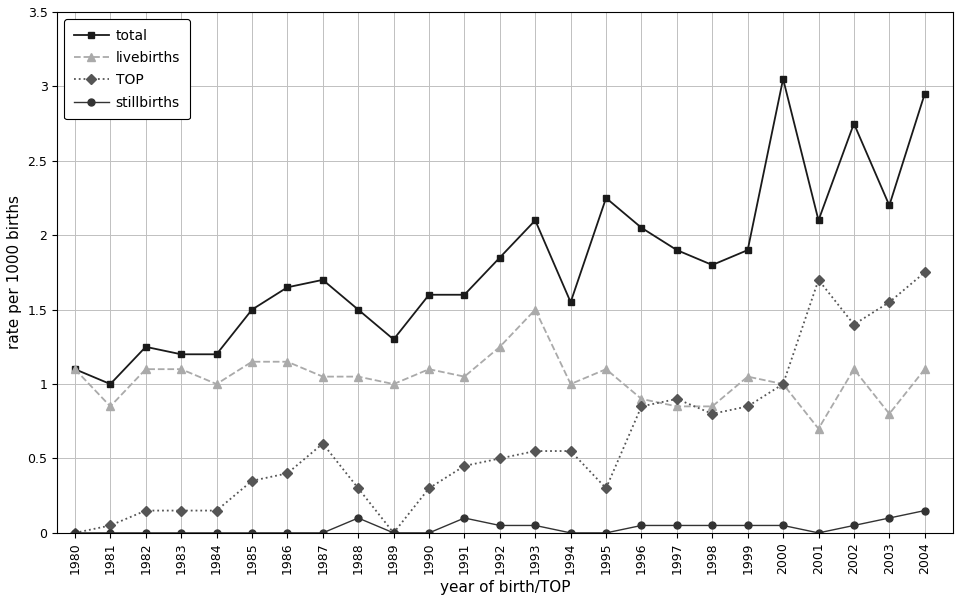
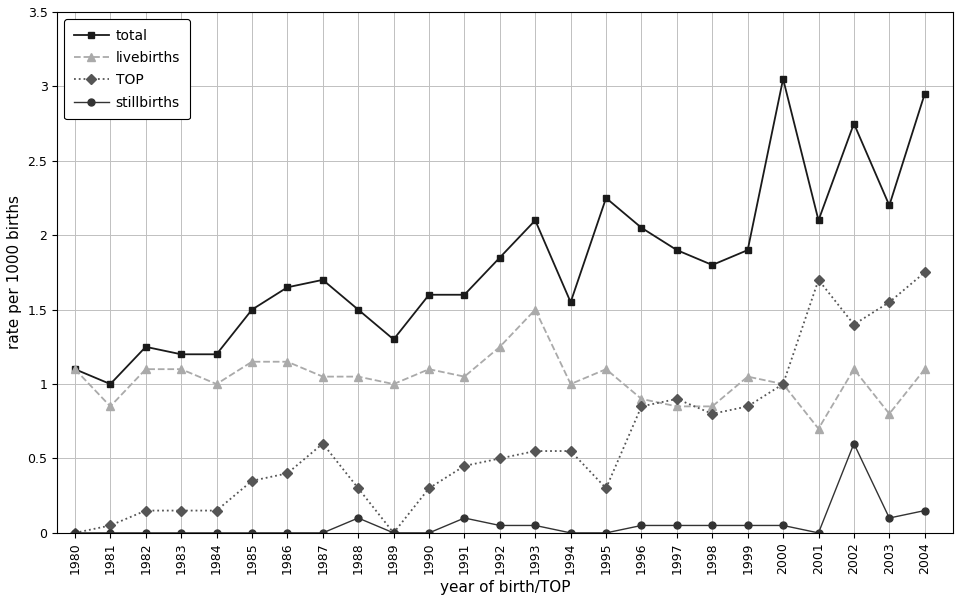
stillbirths/2002: 0.05 -> 0.60
